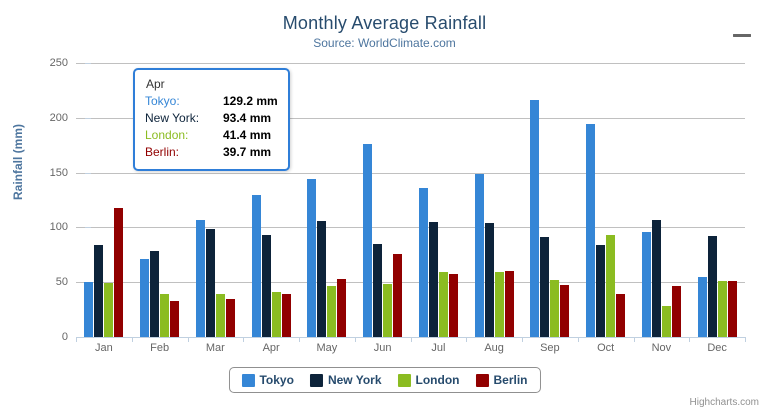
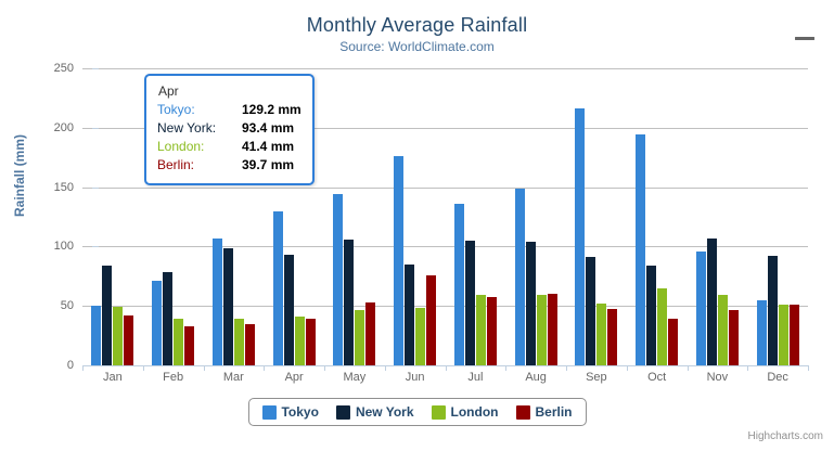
Berlin/Jan: 118 -> 42
London/Oct: 93 -> 65
London/Nov: 28 -> 59
